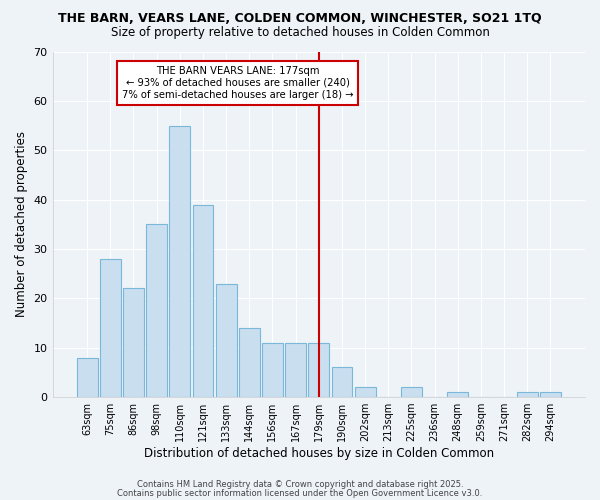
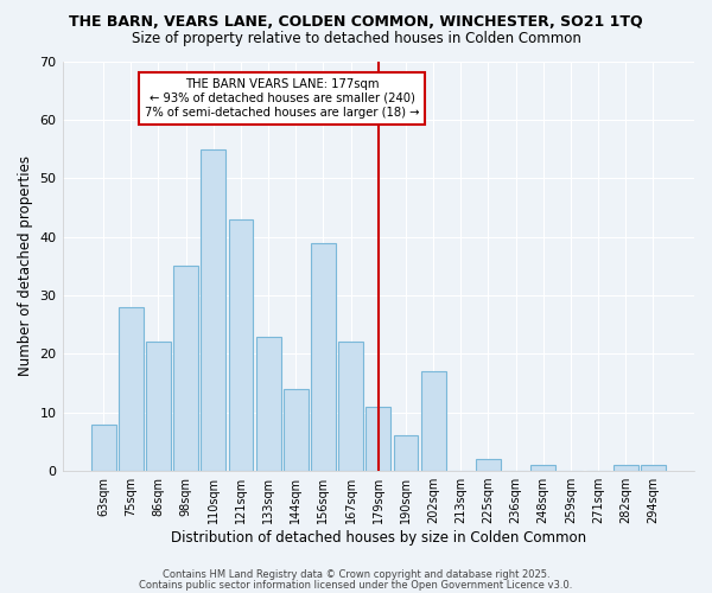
121sqm: 39 -> 43
156sqm: 11 -> 39
167sqm: 11 -> 22
202sqm: 2 -> 17
